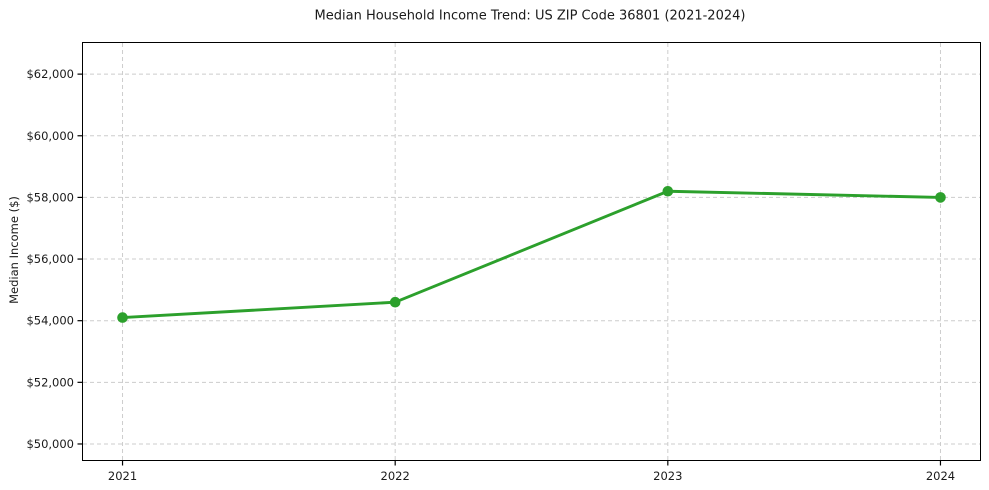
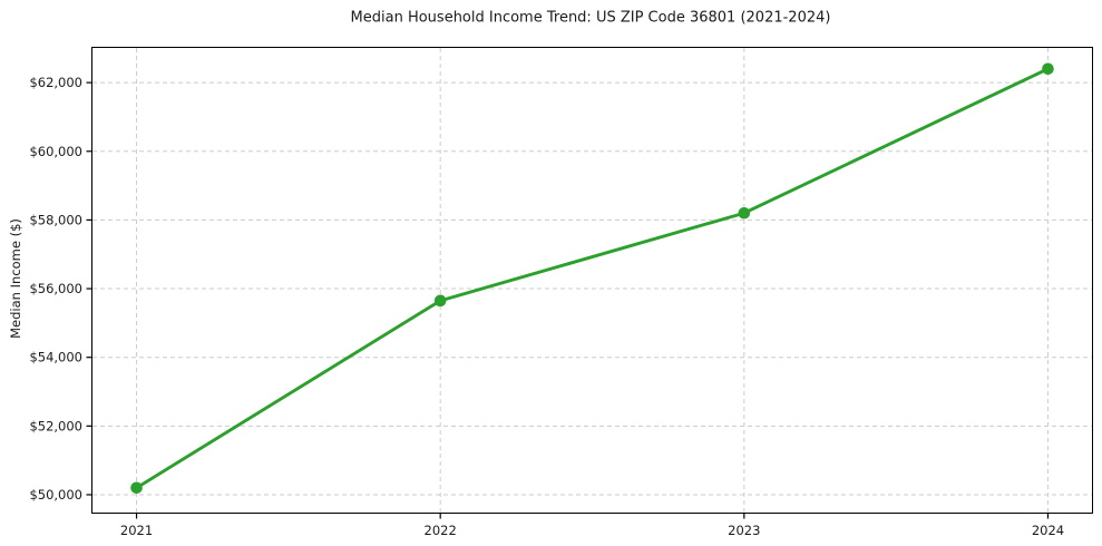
2021: $54100 -> $50200
2022: $54600 -> $55600
2024: $58000 -> $62400
